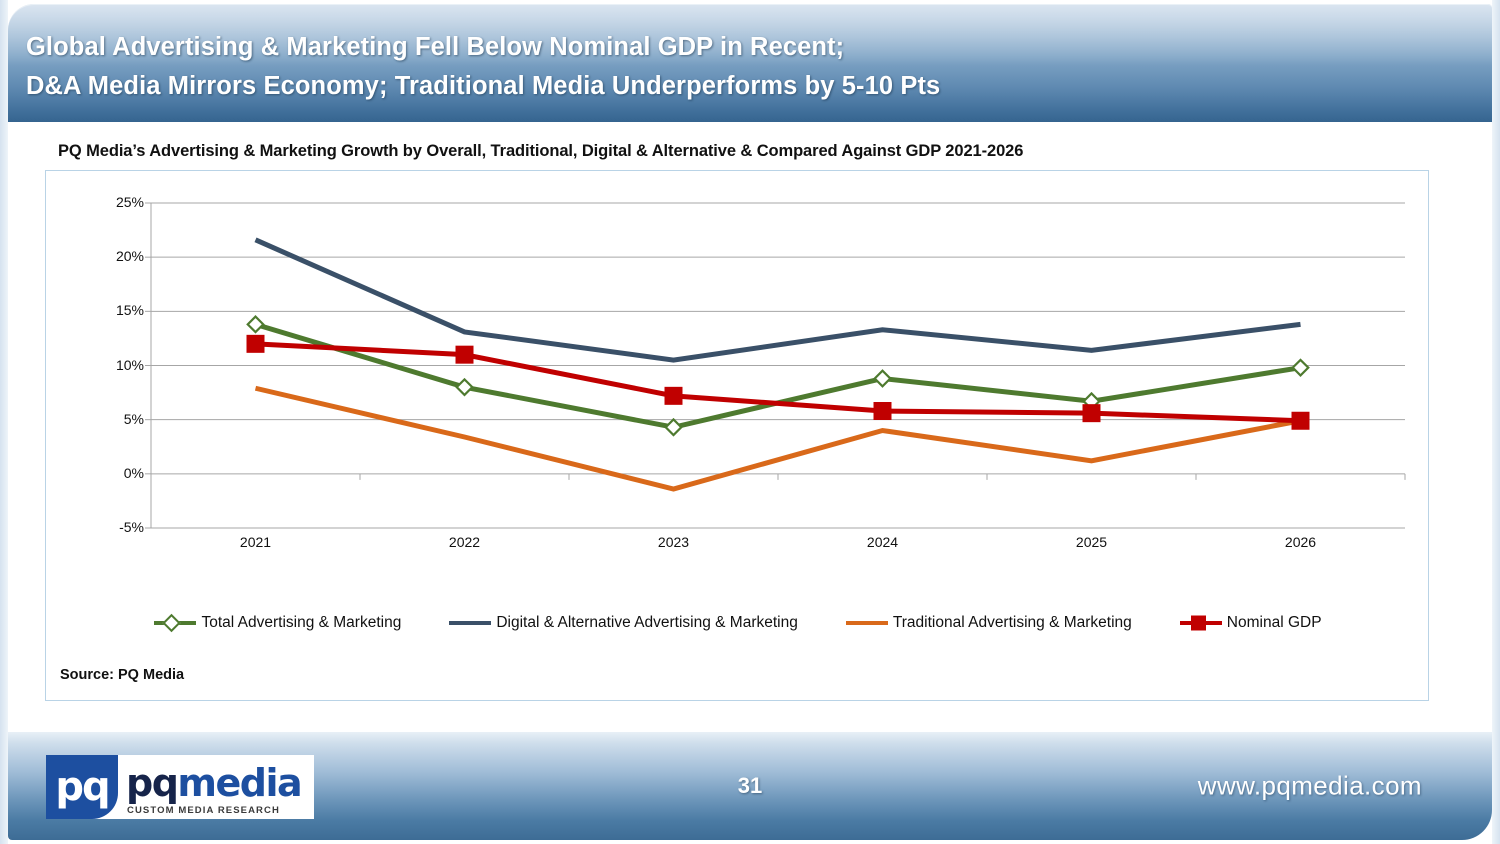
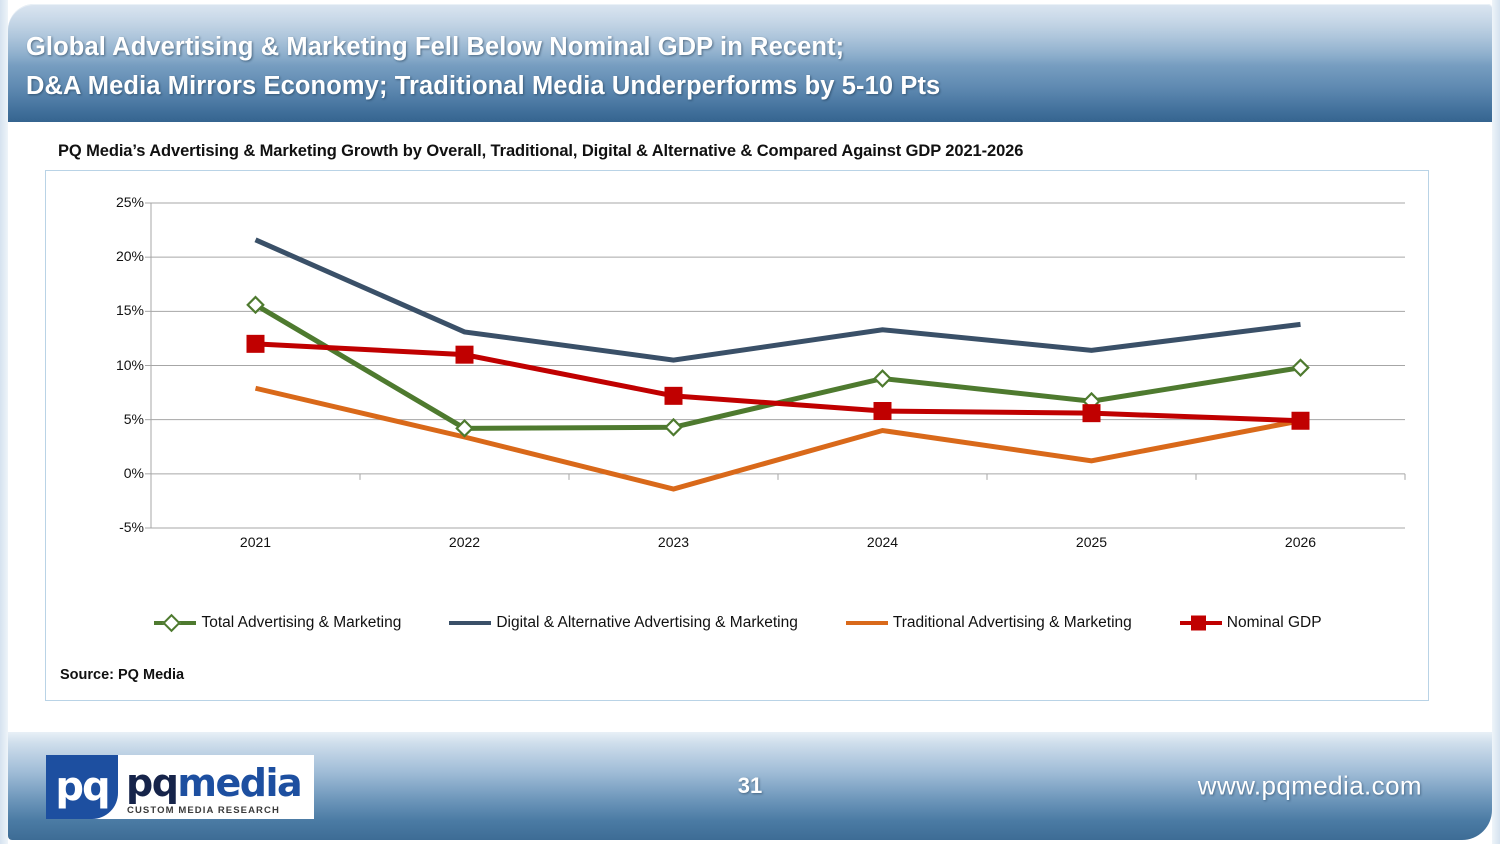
Total Advertising & Marketing/2021: 13.8% -> 15.6%
Total Advertising & Marketing/2022: 8.0% -> 4.2%
